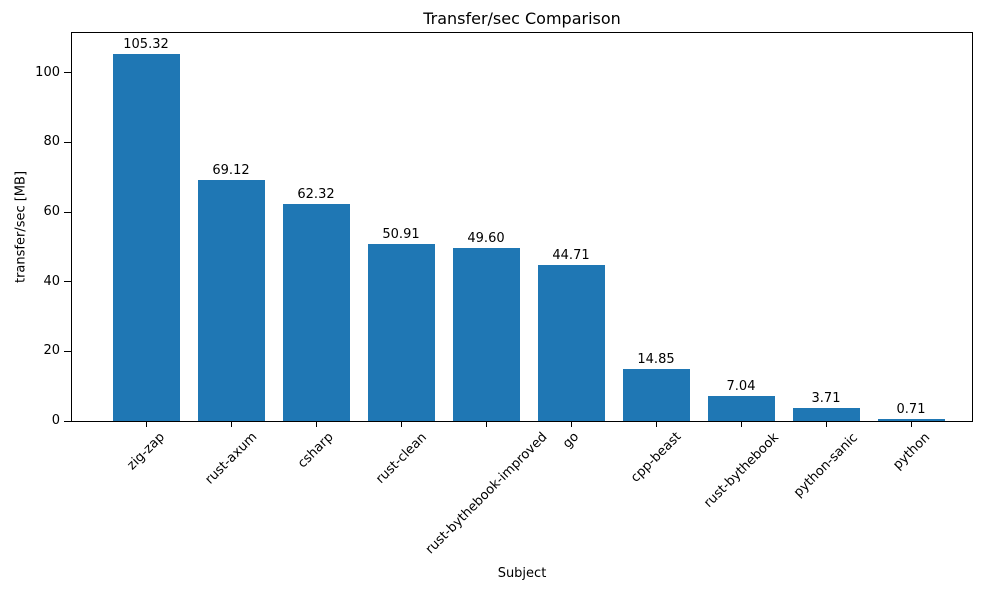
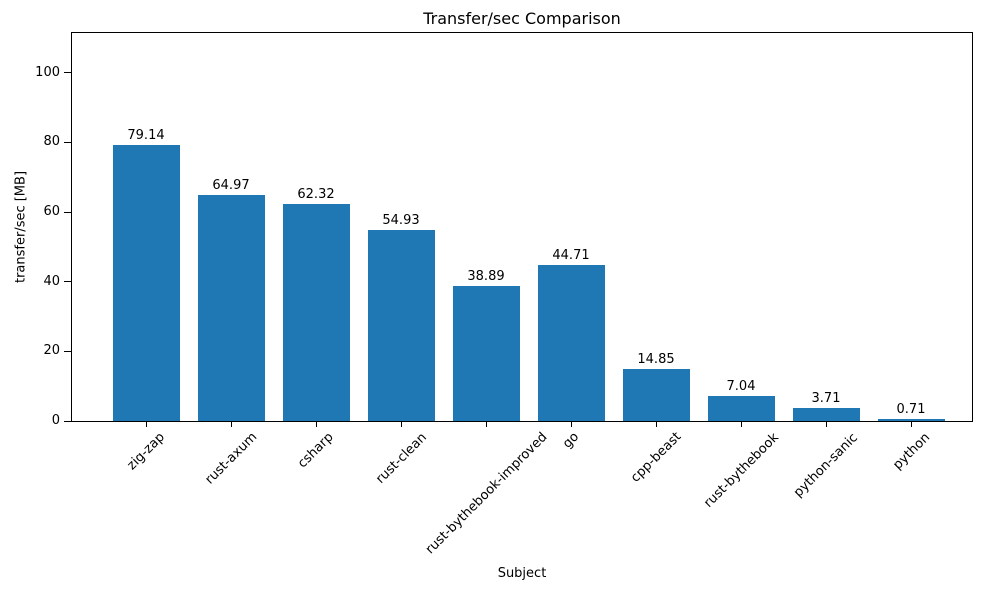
zig-zap: 105.32 -> 79.14
rust-axum: 69.12 -> 64.97
rust-clean: 50.91 -> 54.93
rust-bythebook-improved: 49.60 -> 38.89
